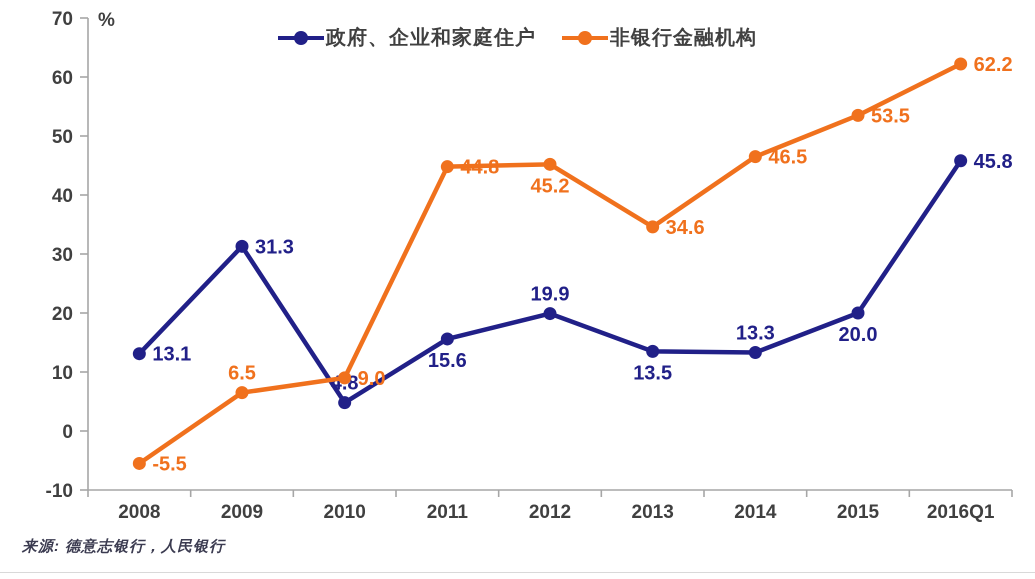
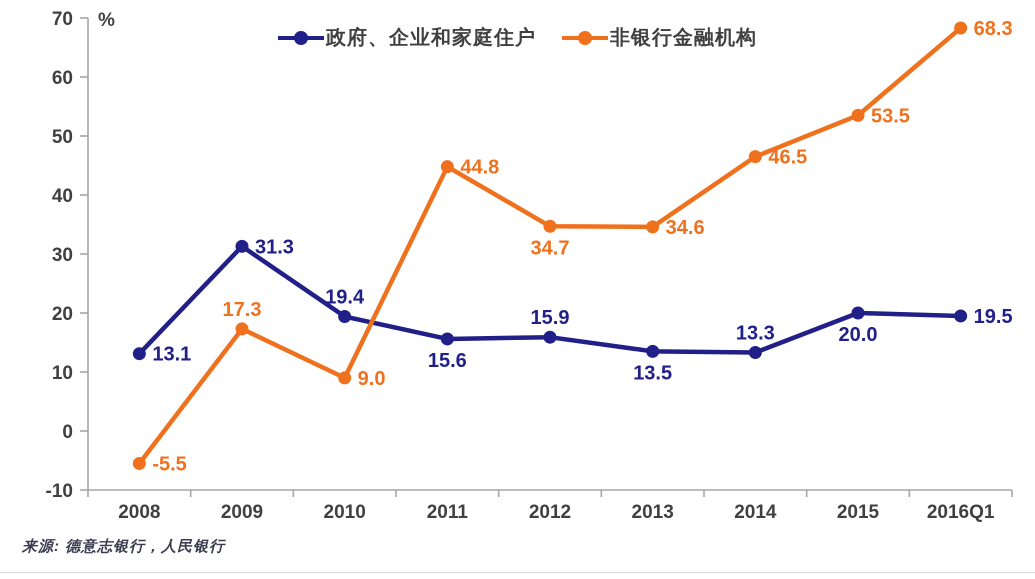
非银行金融机构/2009: 6.5 -> 17.3
政府、企业和家庭住户/2010: 4.8 -> 19.4
政府、企业和家庭住户/2012: 19.9 -> 15.9
非银行金融机构/2012: 45.2 -> 34.7
政府、企业和家庭住户/2016Q1: 45.8 -> 19.5
非银行金融机构/2016Q1: 62.2 -> 68.3
